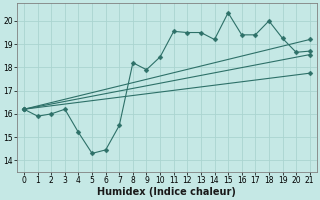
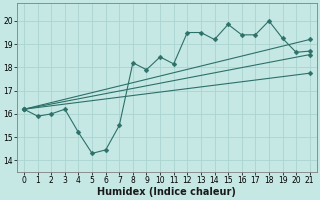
11: 19.55 -> 18.15
15: 20.35 -> 19.85
